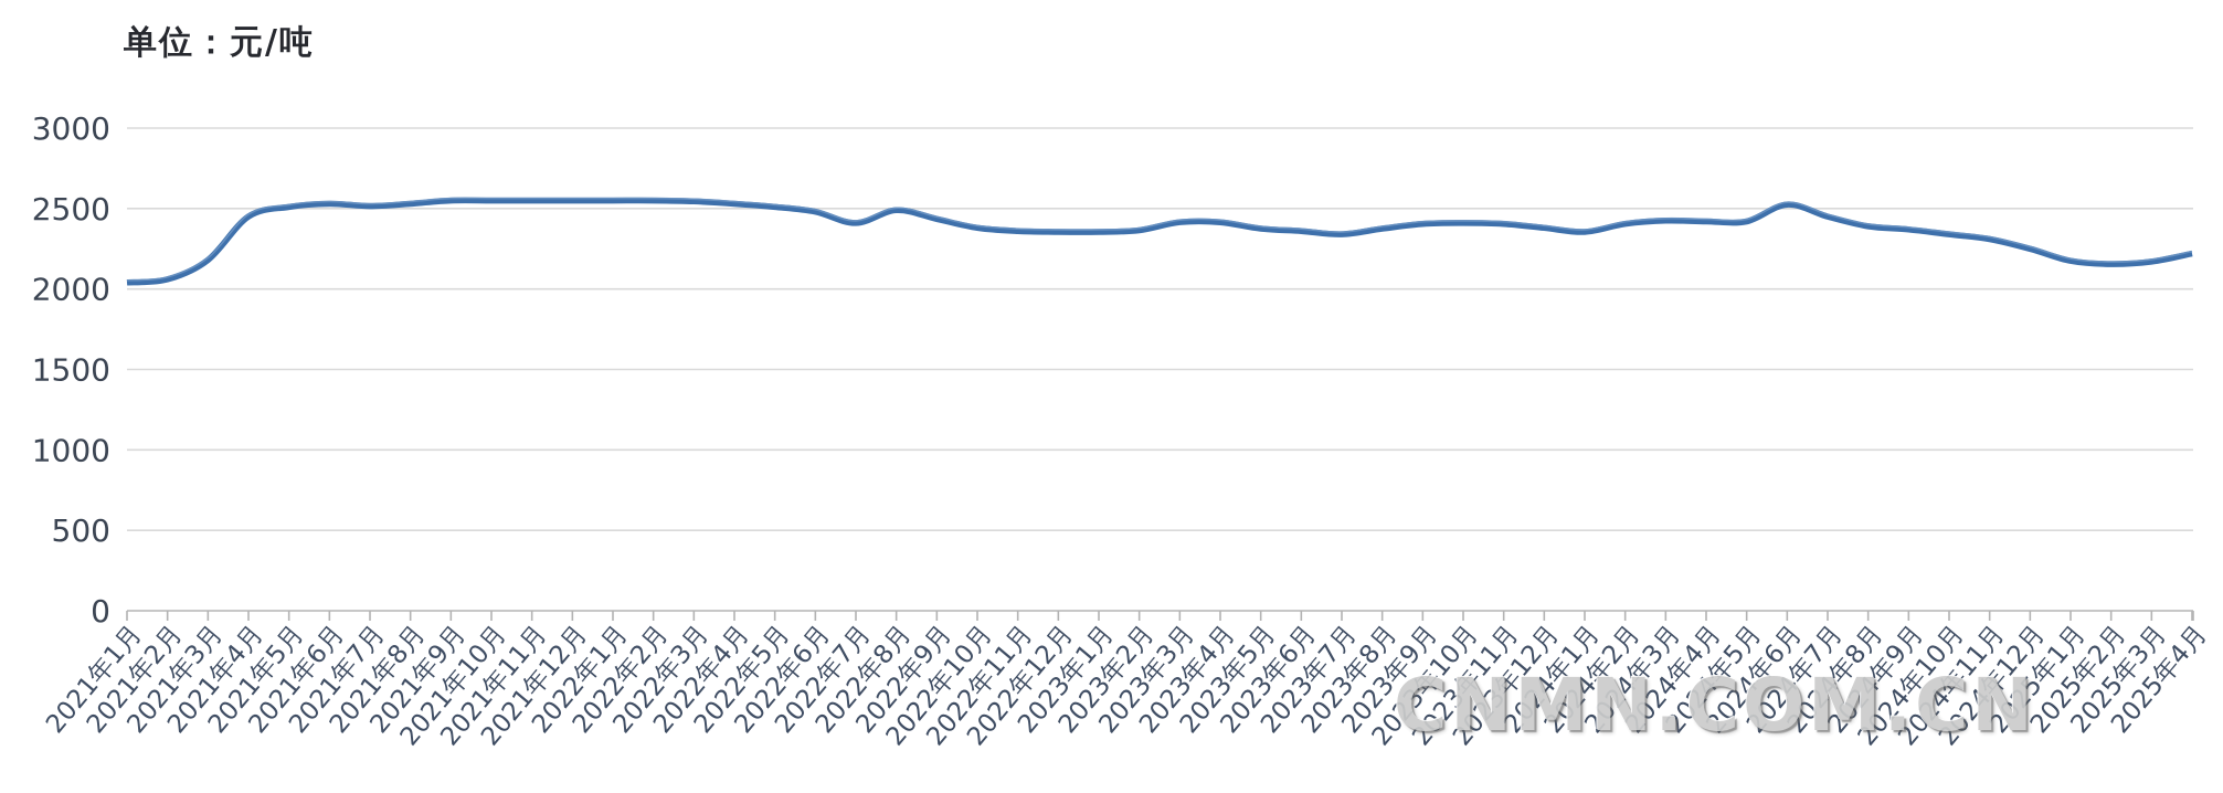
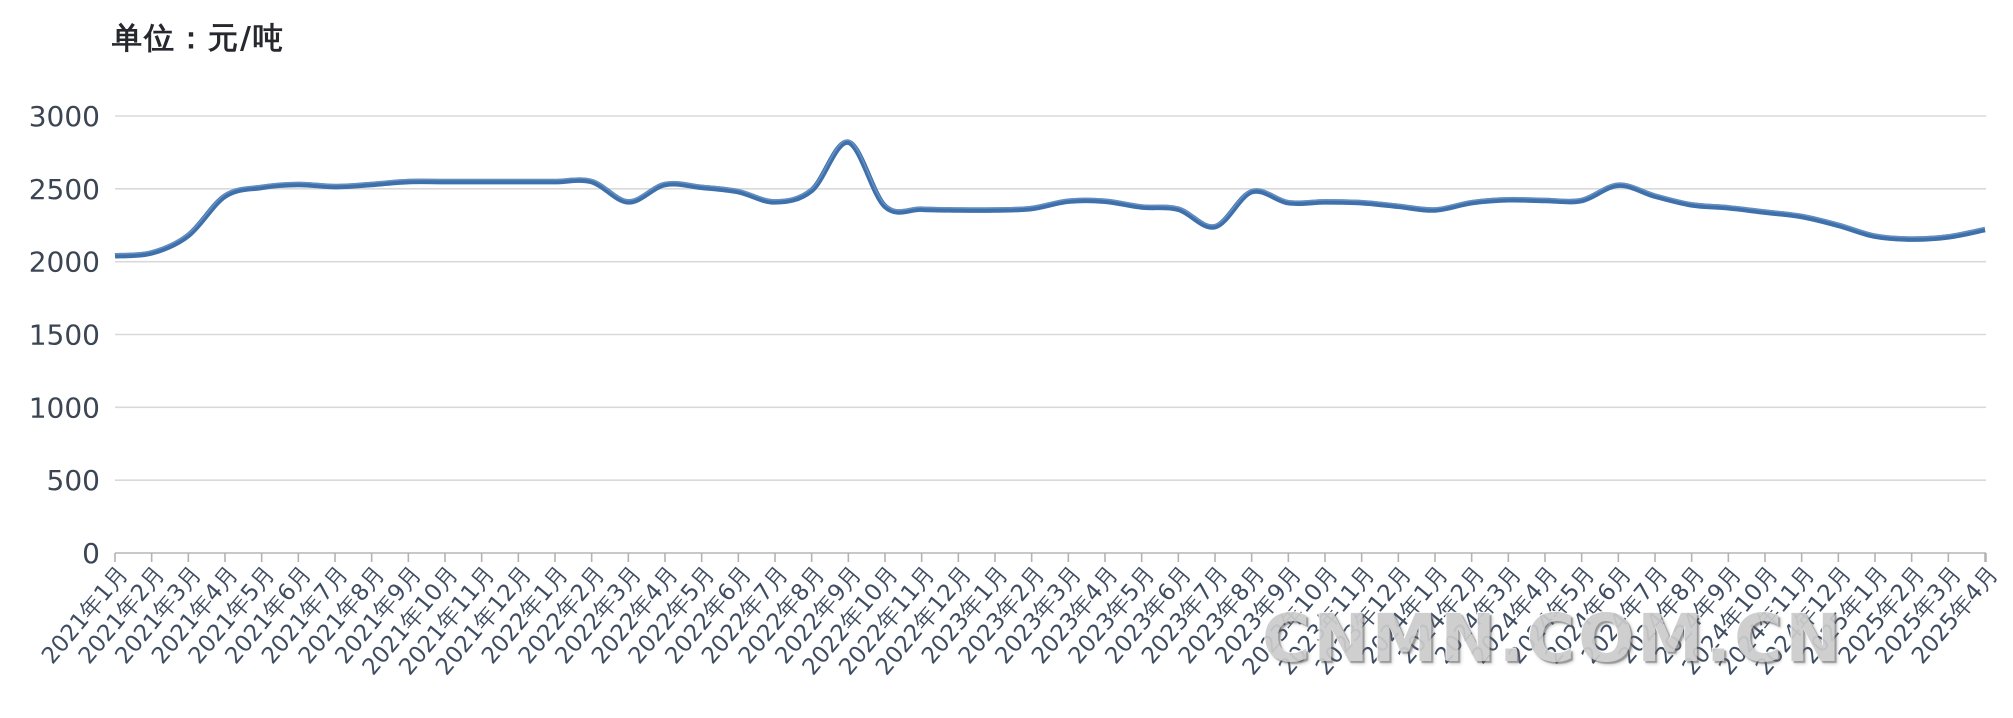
2022年3月: 2540 -> 2410
2022年9月: 2440 -> 2820
2023年7月: 2340 -> 2240
2023年8月: 2380 -> 2480
